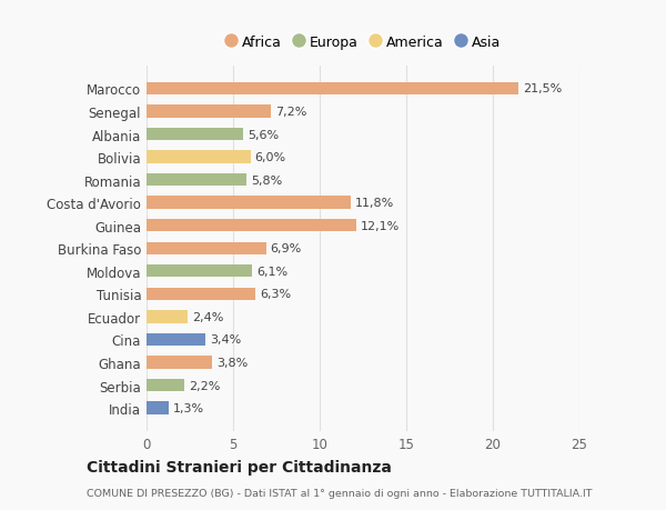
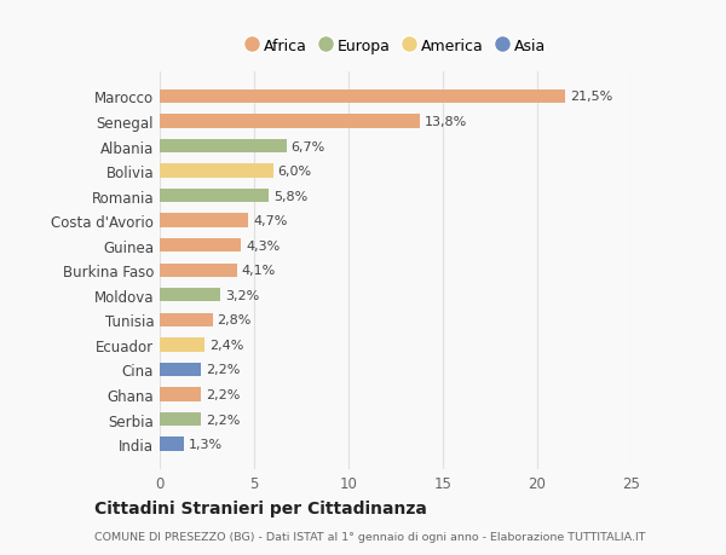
Senegal: 7,2% -> 13,8%
Albania: 5,6% -> 6,7%
Costa d'Avorio: 11,8% -> 4,7%
Guinea: 12,1% -> 4,3%
Burkina Faso: 6,9% -> 4,1%
Moldova: 6,1% -> 3,2%
Tunisia: 6,3% -> 2,8%
Cina: 3,4% -> 2,2%
Ghana: 3,8% -> 2,2%
